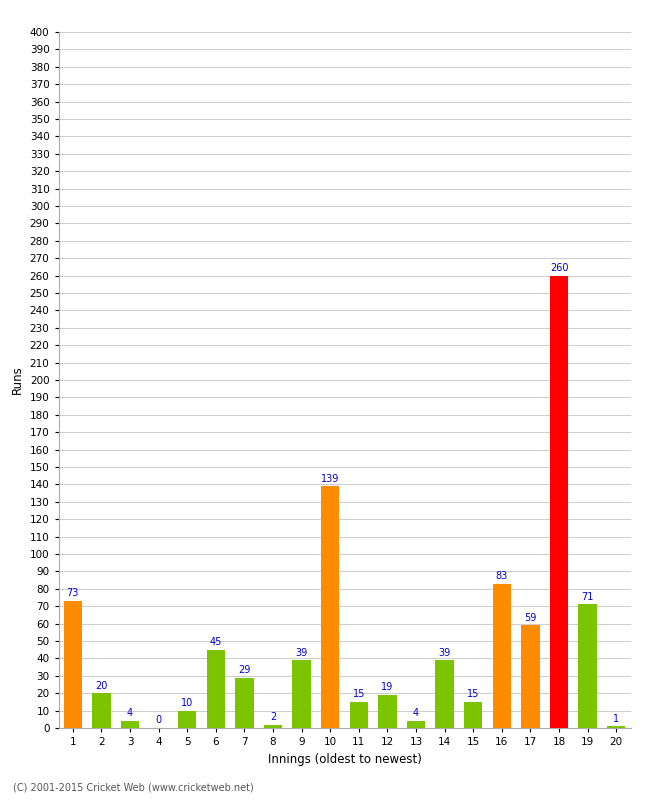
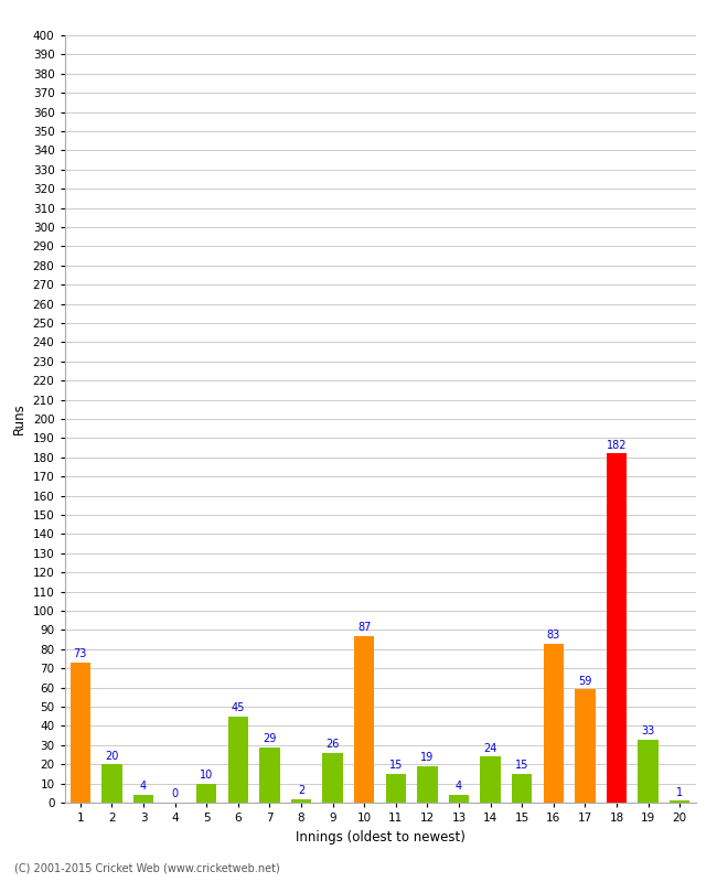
9: 39 -> 26
10: 139 -> 87
14: 39 -> 24
18: 260 -> 182
19: 71 -> 33
